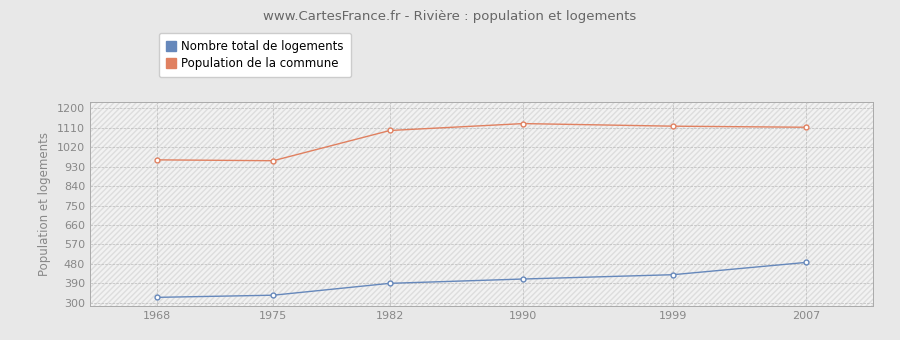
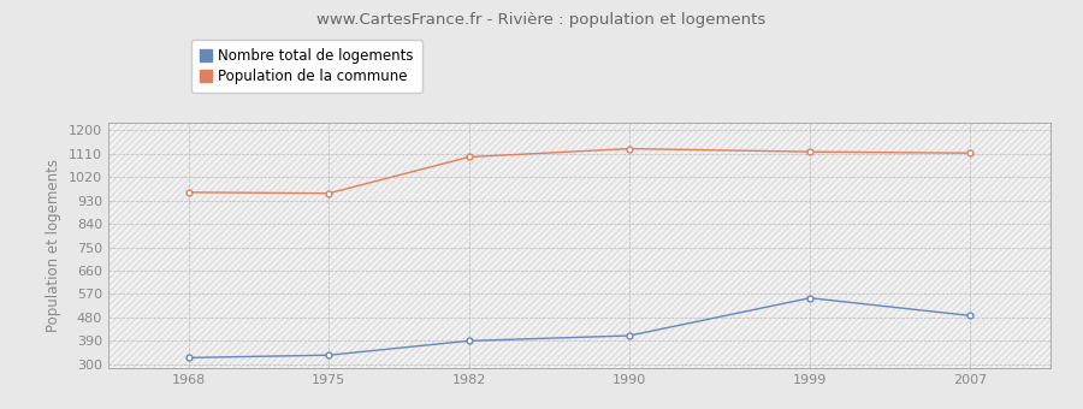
Nombre total de logements/1999: 430 -> 555
